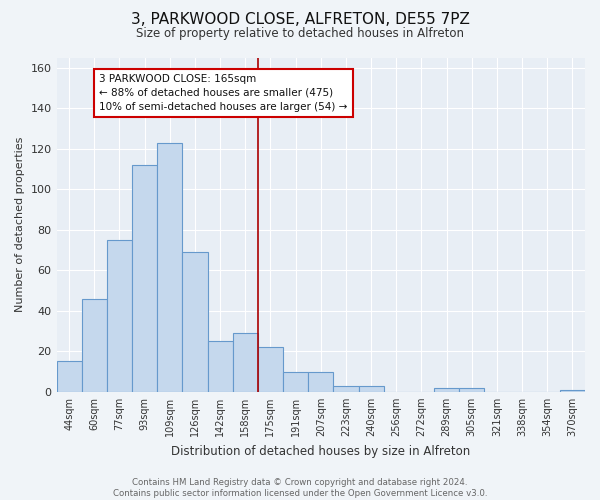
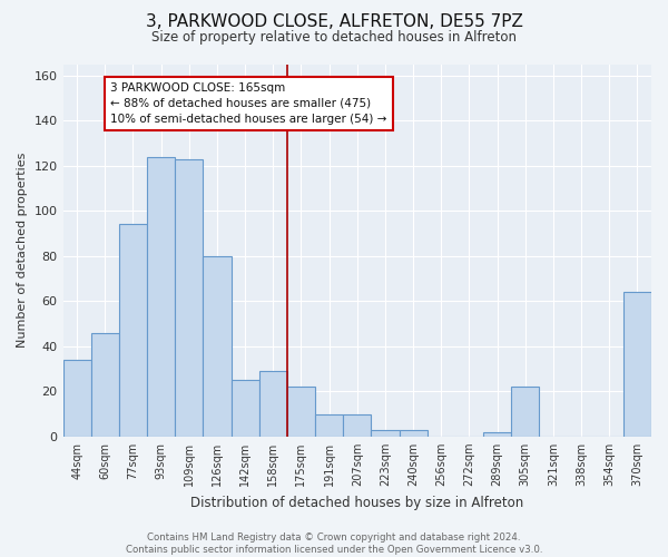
44sqm: 15 -> 34
77sqm: 75 -> 94
93sqm: 112 -> 124
126sqm: 69 -> 80
305sqm: 2 -> 22
370sqm: 1 -> 64
